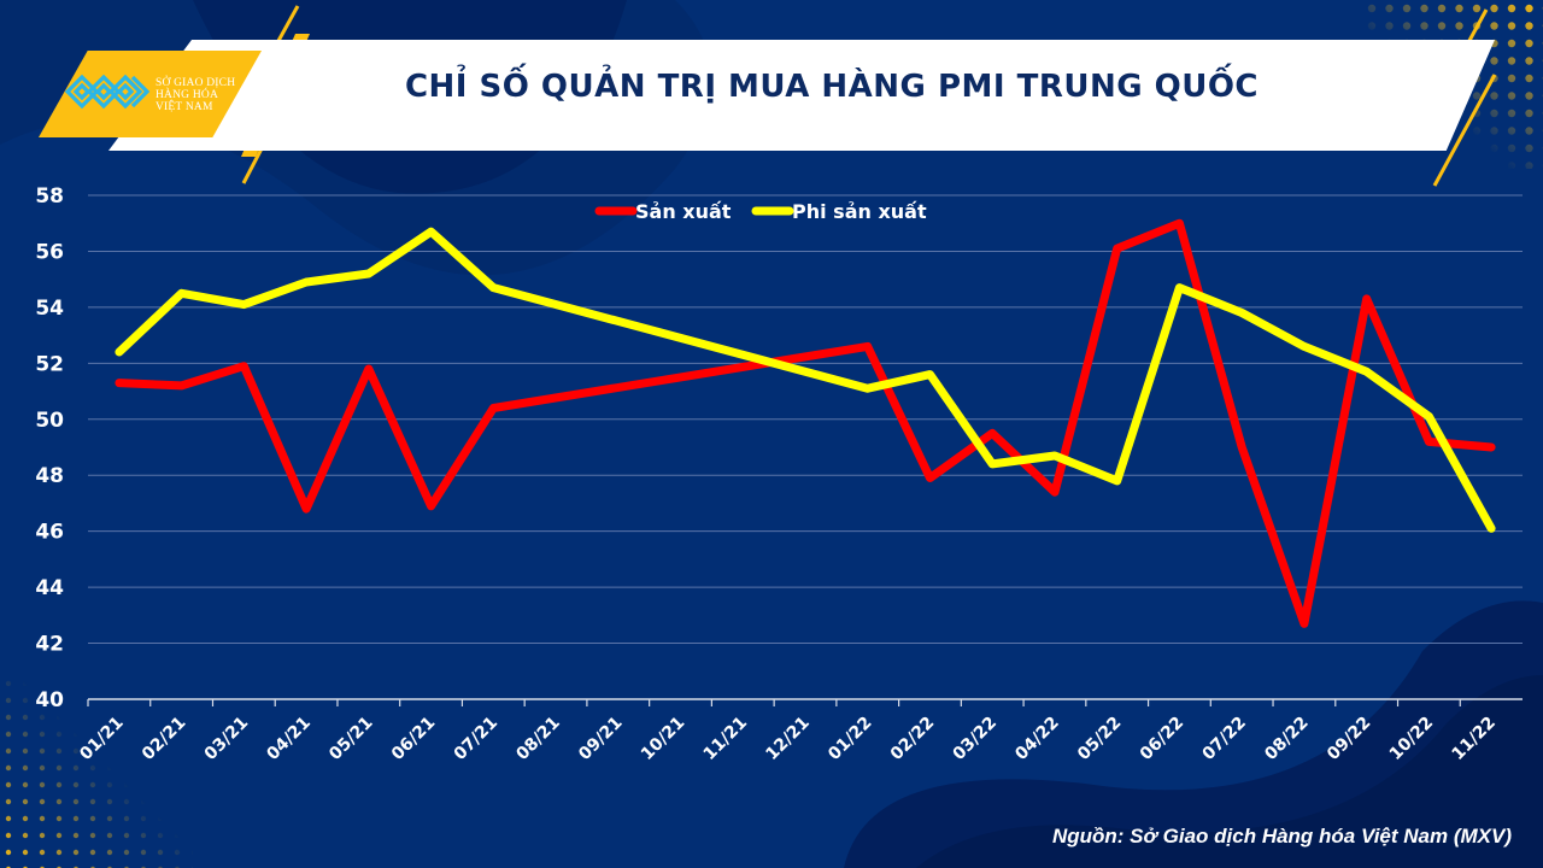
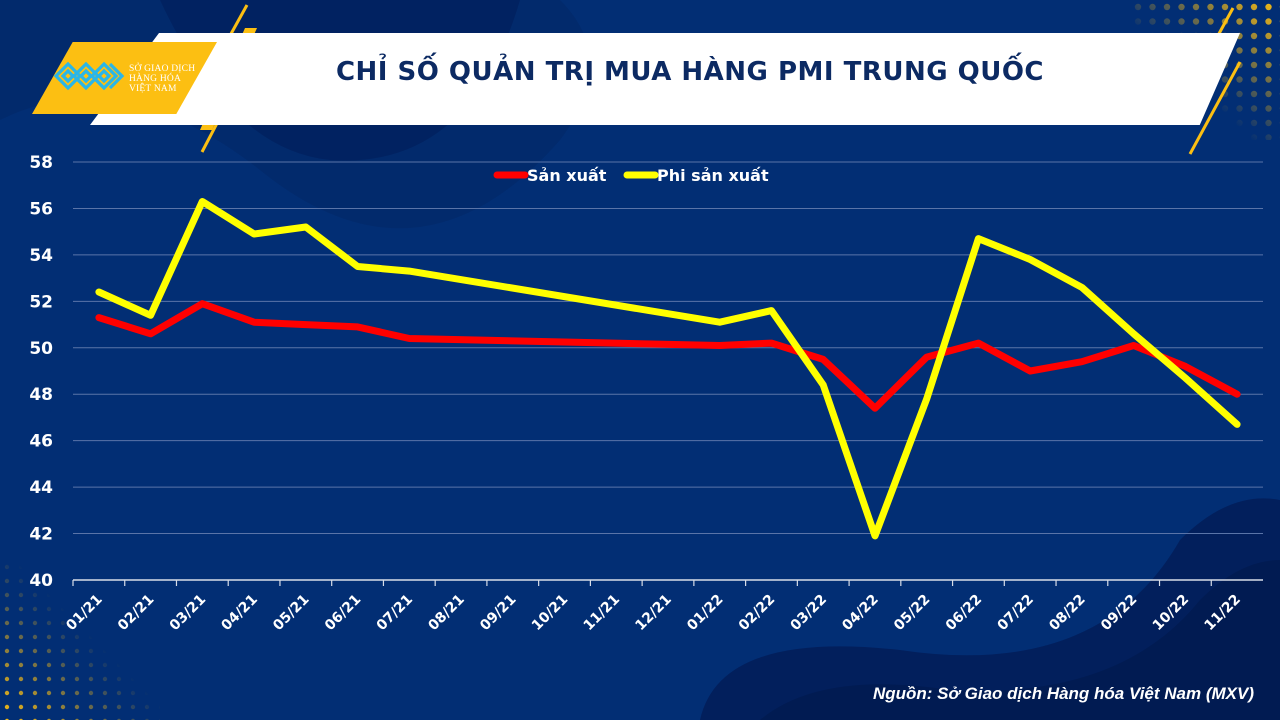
Sản xuất/02/21: 51.2 -> 50.6
Phi sản xuất/02/21: 54.5 -> 51.4
Phi sản xuất/03/21: 54.1 -> 56.3
Sản xuất/04/21: 46.8 -> 51.1
Sản xuất/05/21: 51.8 -> 51.0
Sản xuất/06/21: 46.9 -> 50.9
Phi sản xuất/06/21: 56.7 -> 53.5
Phi sản xuất/07/21: 54.7 -> 53.3
Sản xuất/01/22: 52.6 -> 50.1
Sản xuất/02/22: 47.9 -> 50.2
Phi sản xuất/04/22: 48.7 -> 41.9
Sản xuất/05/22: 56.1 -> 49.6
Sản xuất/06/22: 57.0 -> 50.2
Sản xuất/08/22: 42.7 -> 49.4
Sản xuất/09/22: 54.3 -> 50.1
Phi sản xuất/09/22: 51.7 -> 50.6
Phi sản xuất/10/22: 50.1 -> 48.7
Sản xuất/11/22: 49.0 -> 48.0
Phi sản xuất/11/22: 46.1 -> 46.7
